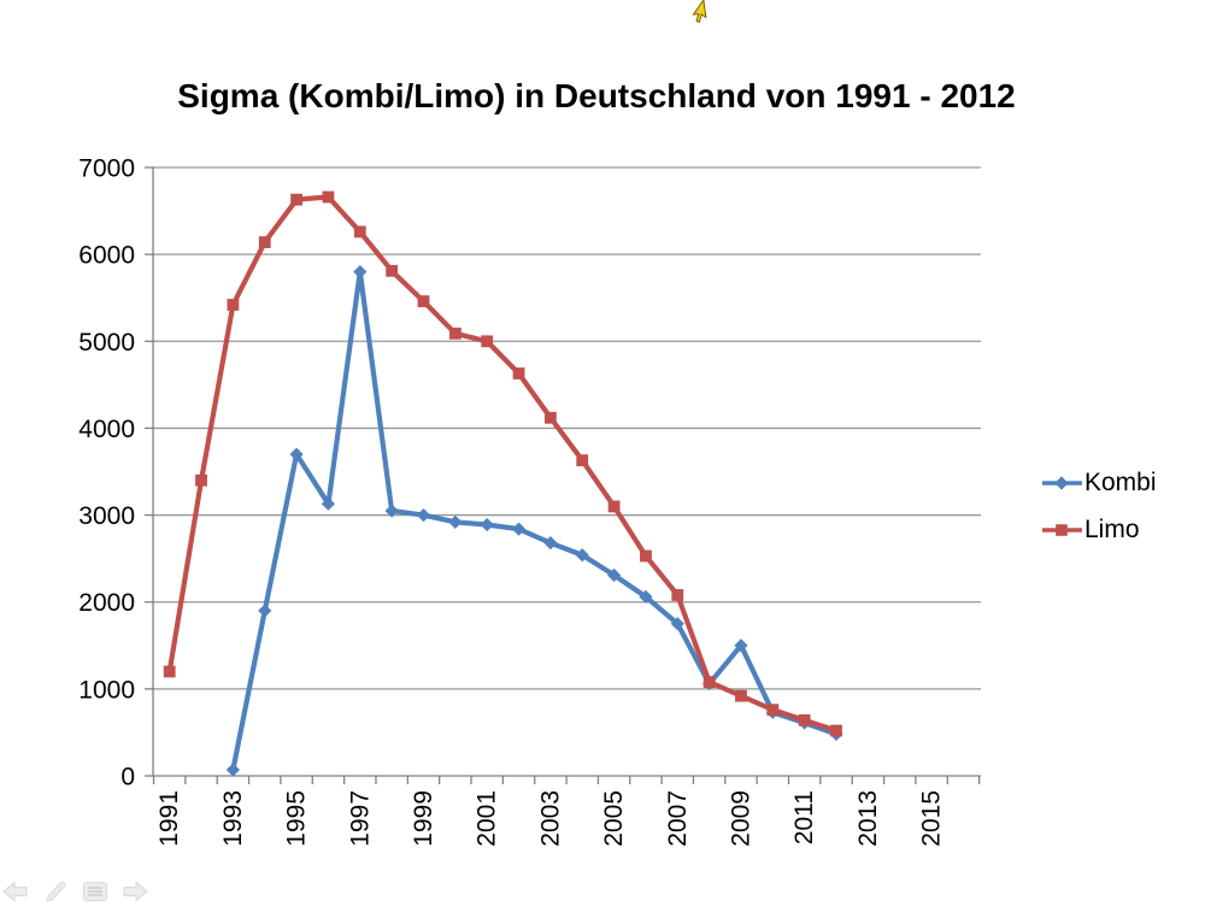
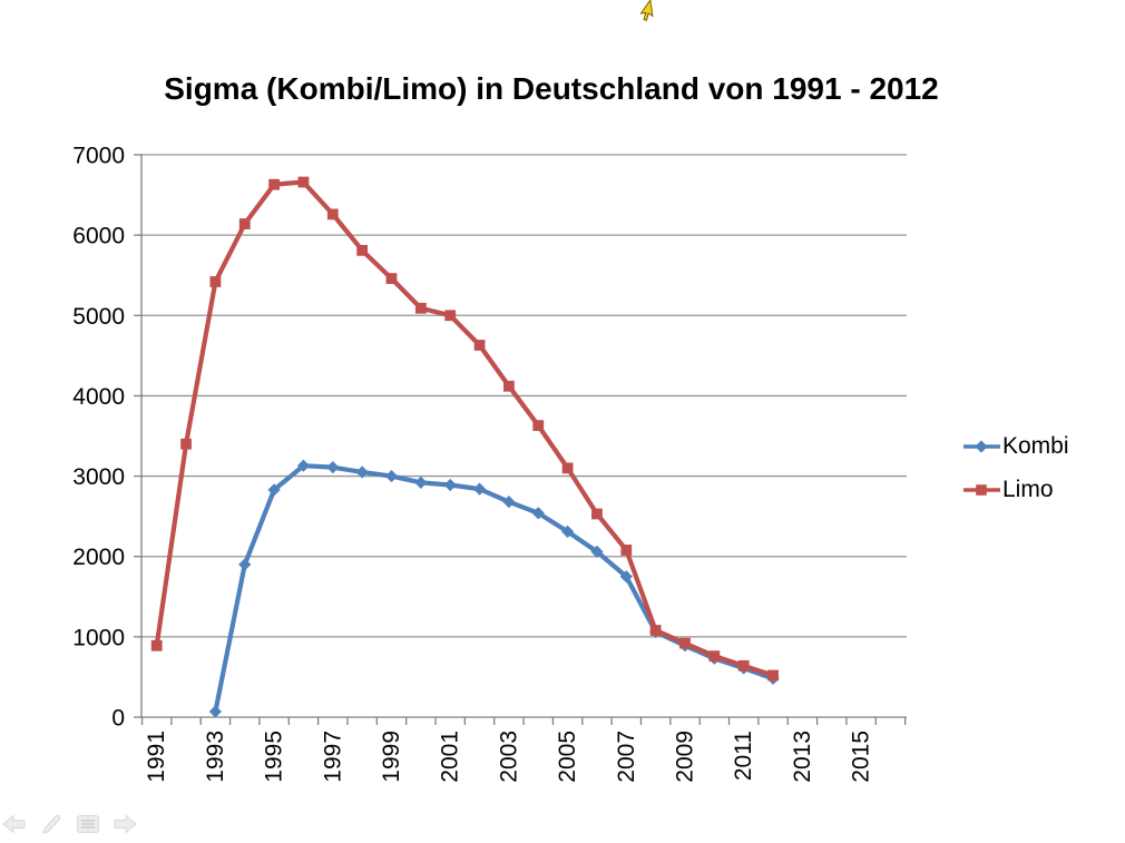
Limo/1991: 1200 -> 900
Kombi/1995: 3700 -> 2800
Kombi/1997: 5800 -> 3100
Kombi/2009: 1500 -> 900
